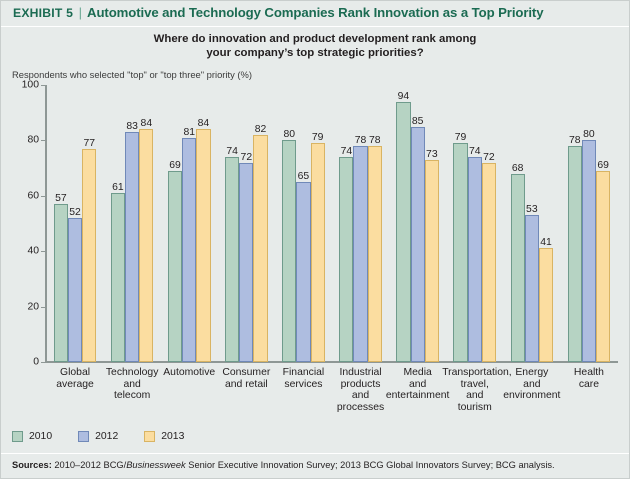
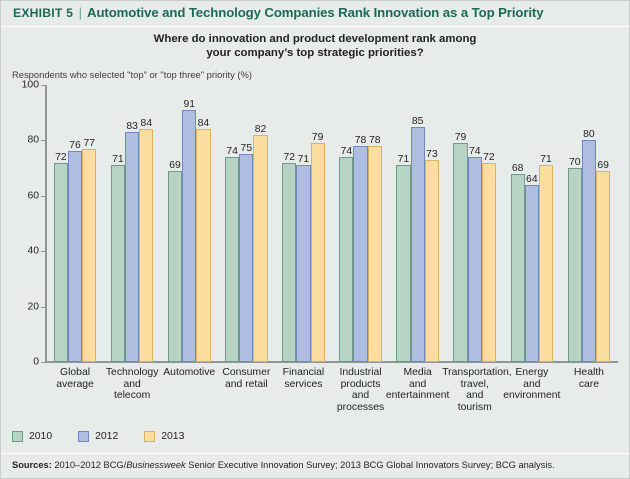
2010/Global average: 57 -> 72
2012/Global average: 52 -> 76
2010/Technology and telecom: 61 -> 71
2012/Automotive: 81 -> 91
2012/Consumer and retail: 72 -> 75
2010/Financial services: 80 -> 72
2012/Financial services: 65 -> 71
2010/Media and entertainment: 94 -> 71
2012/Energy and environment: 53 -> 64
2013/Energy and environment: 41 -> 71
2010/Health care: 78 -> 70
